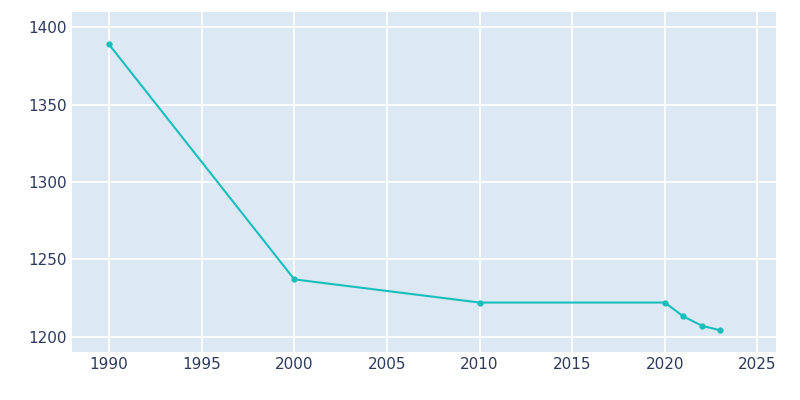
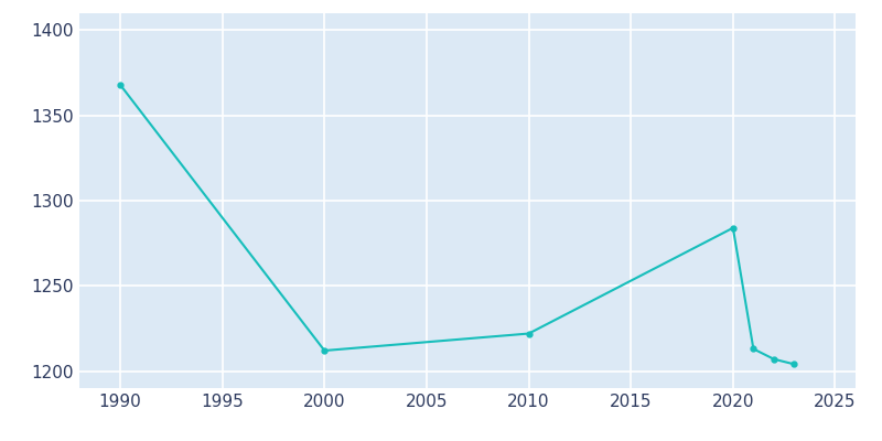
1990: 1389 -> 1368
2000: 1237 -> 1212
2020: 1222 -> 1284
